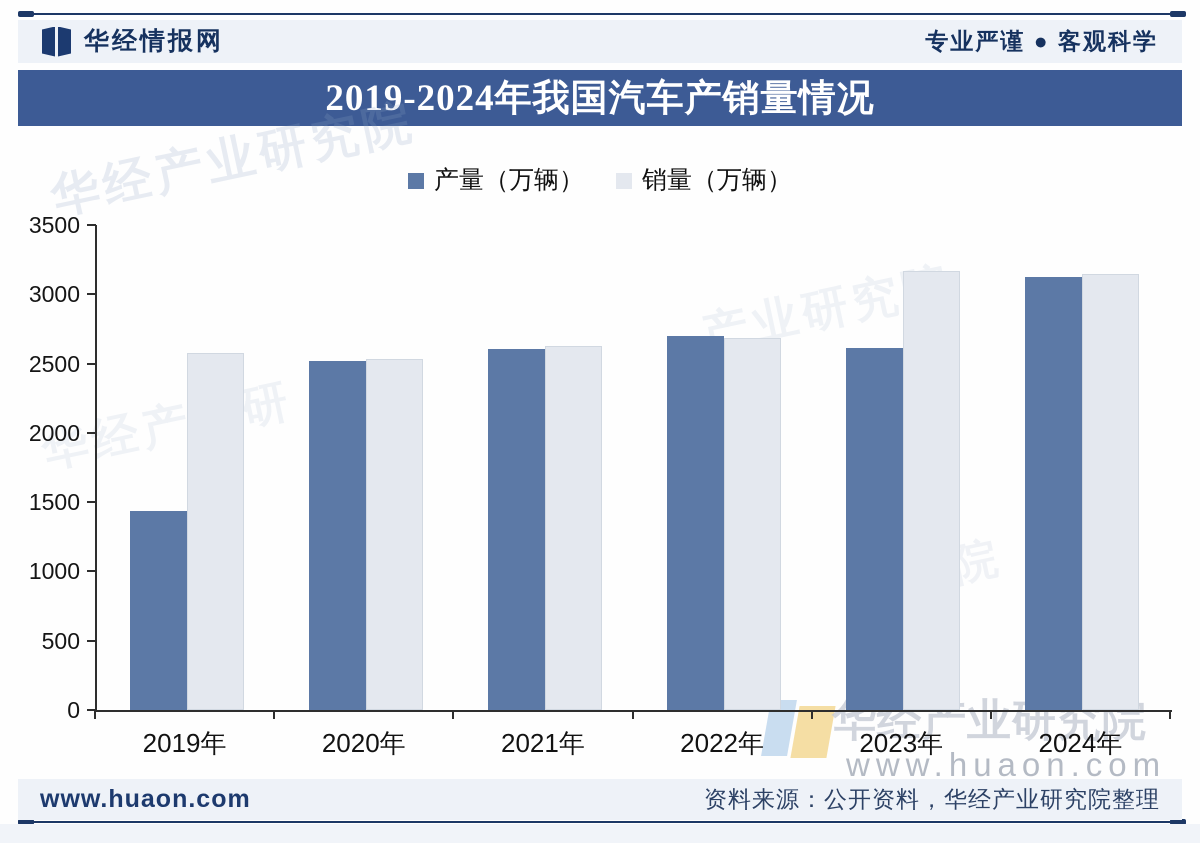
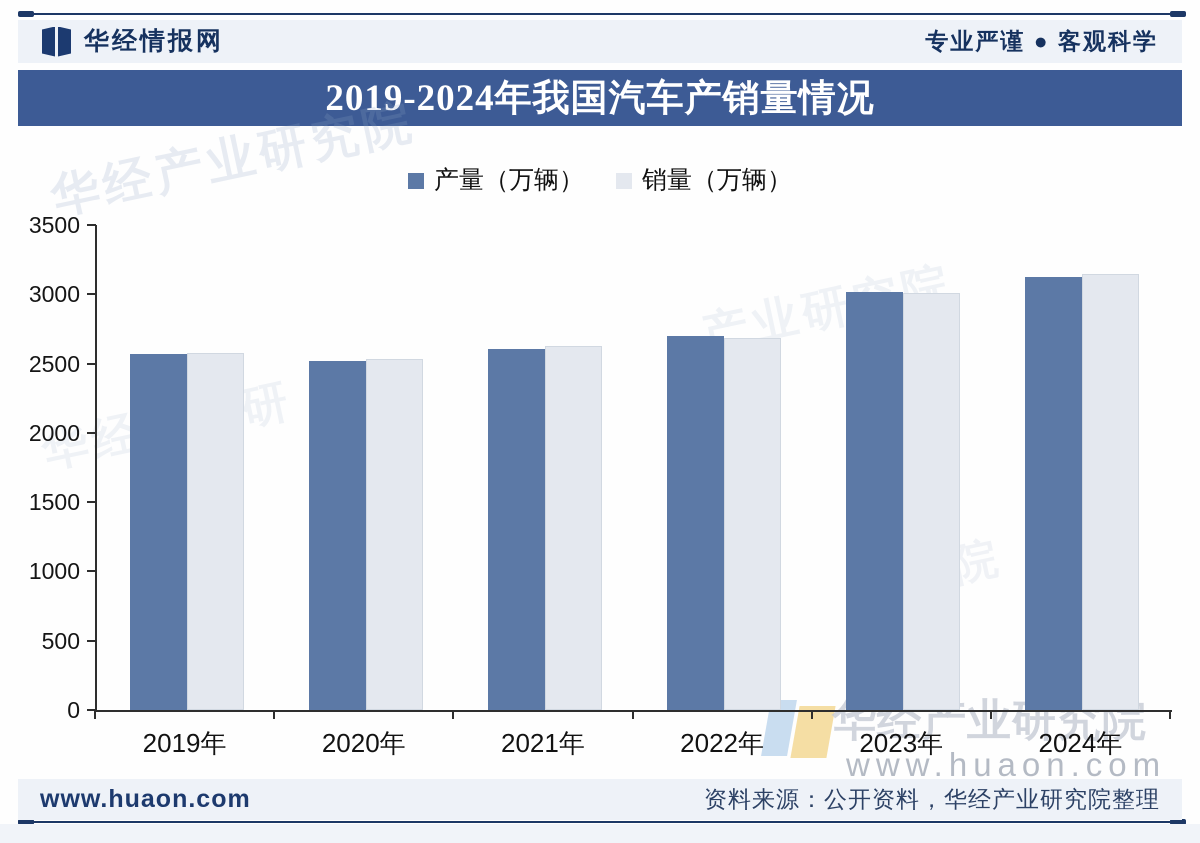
产量（万辆）/2019年: 1440 -> 2570
产量（万辆）/2023年: 2610 -> 3020
销量（万辆）/2023年: 3170 -> 3010
